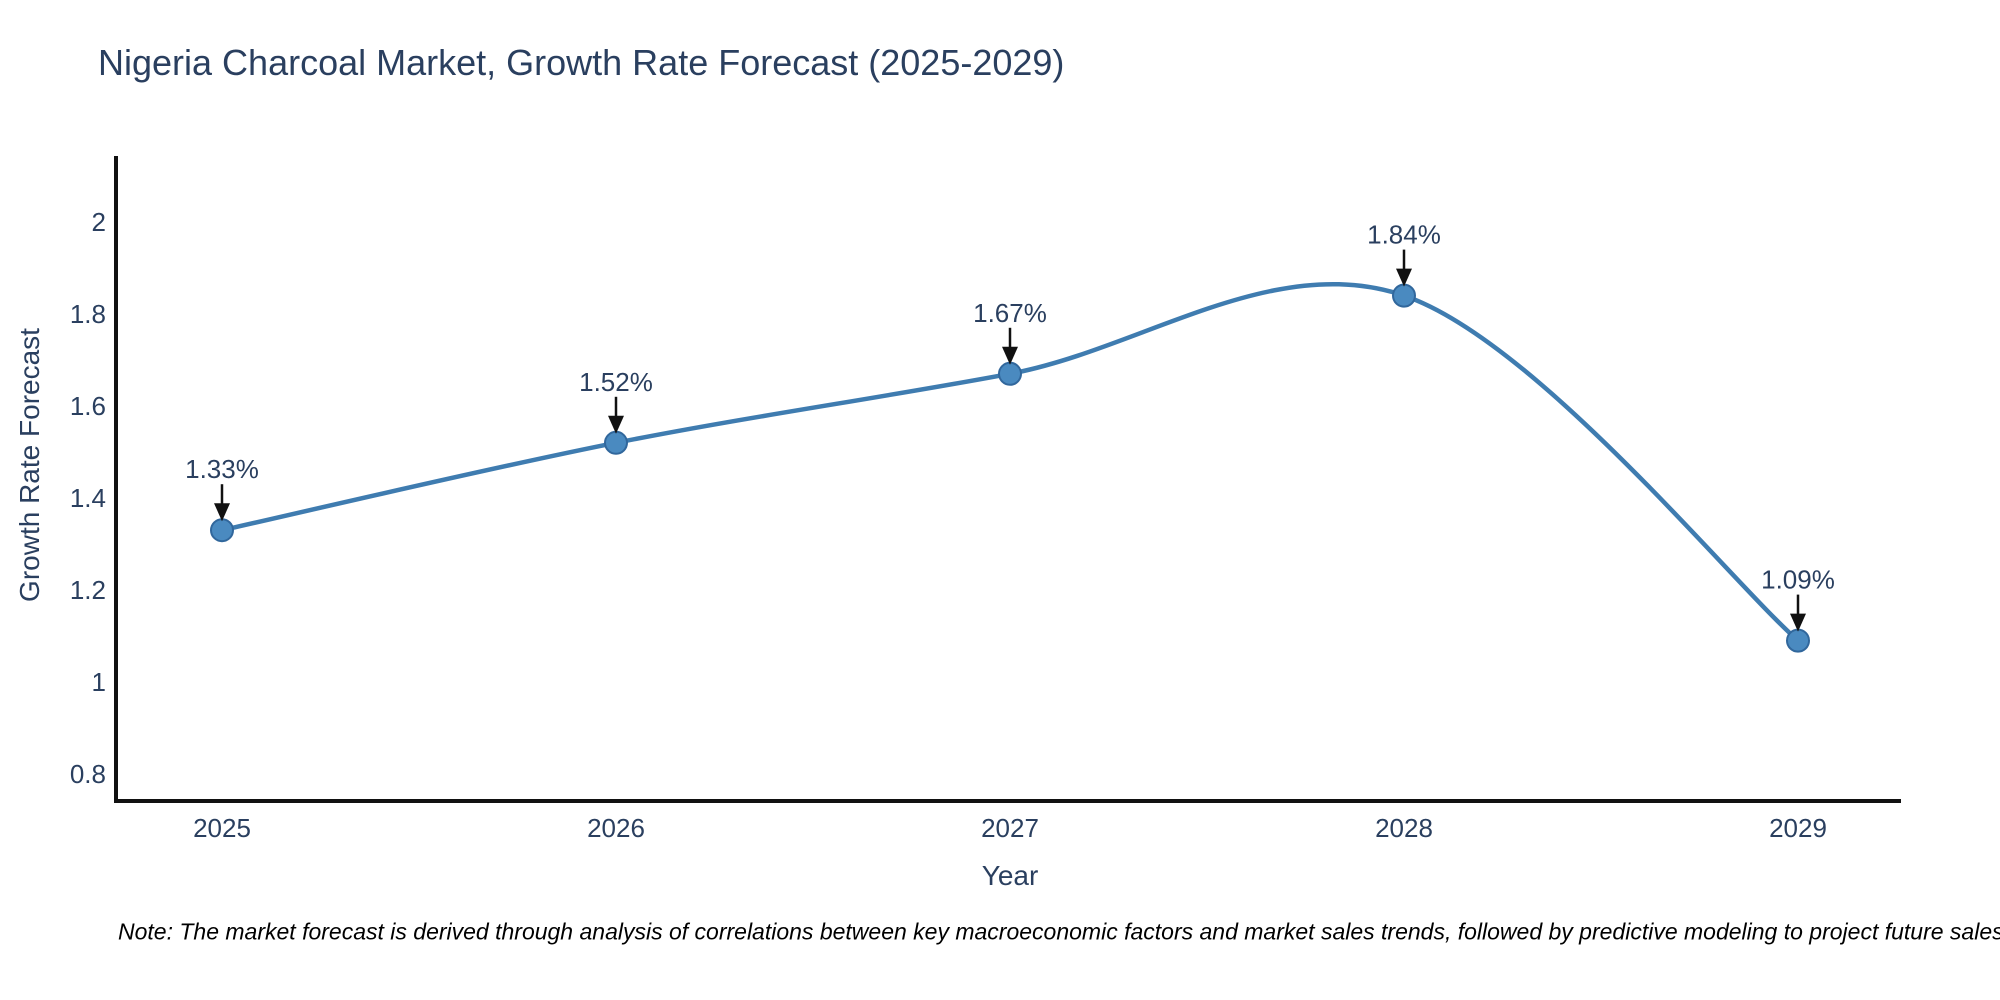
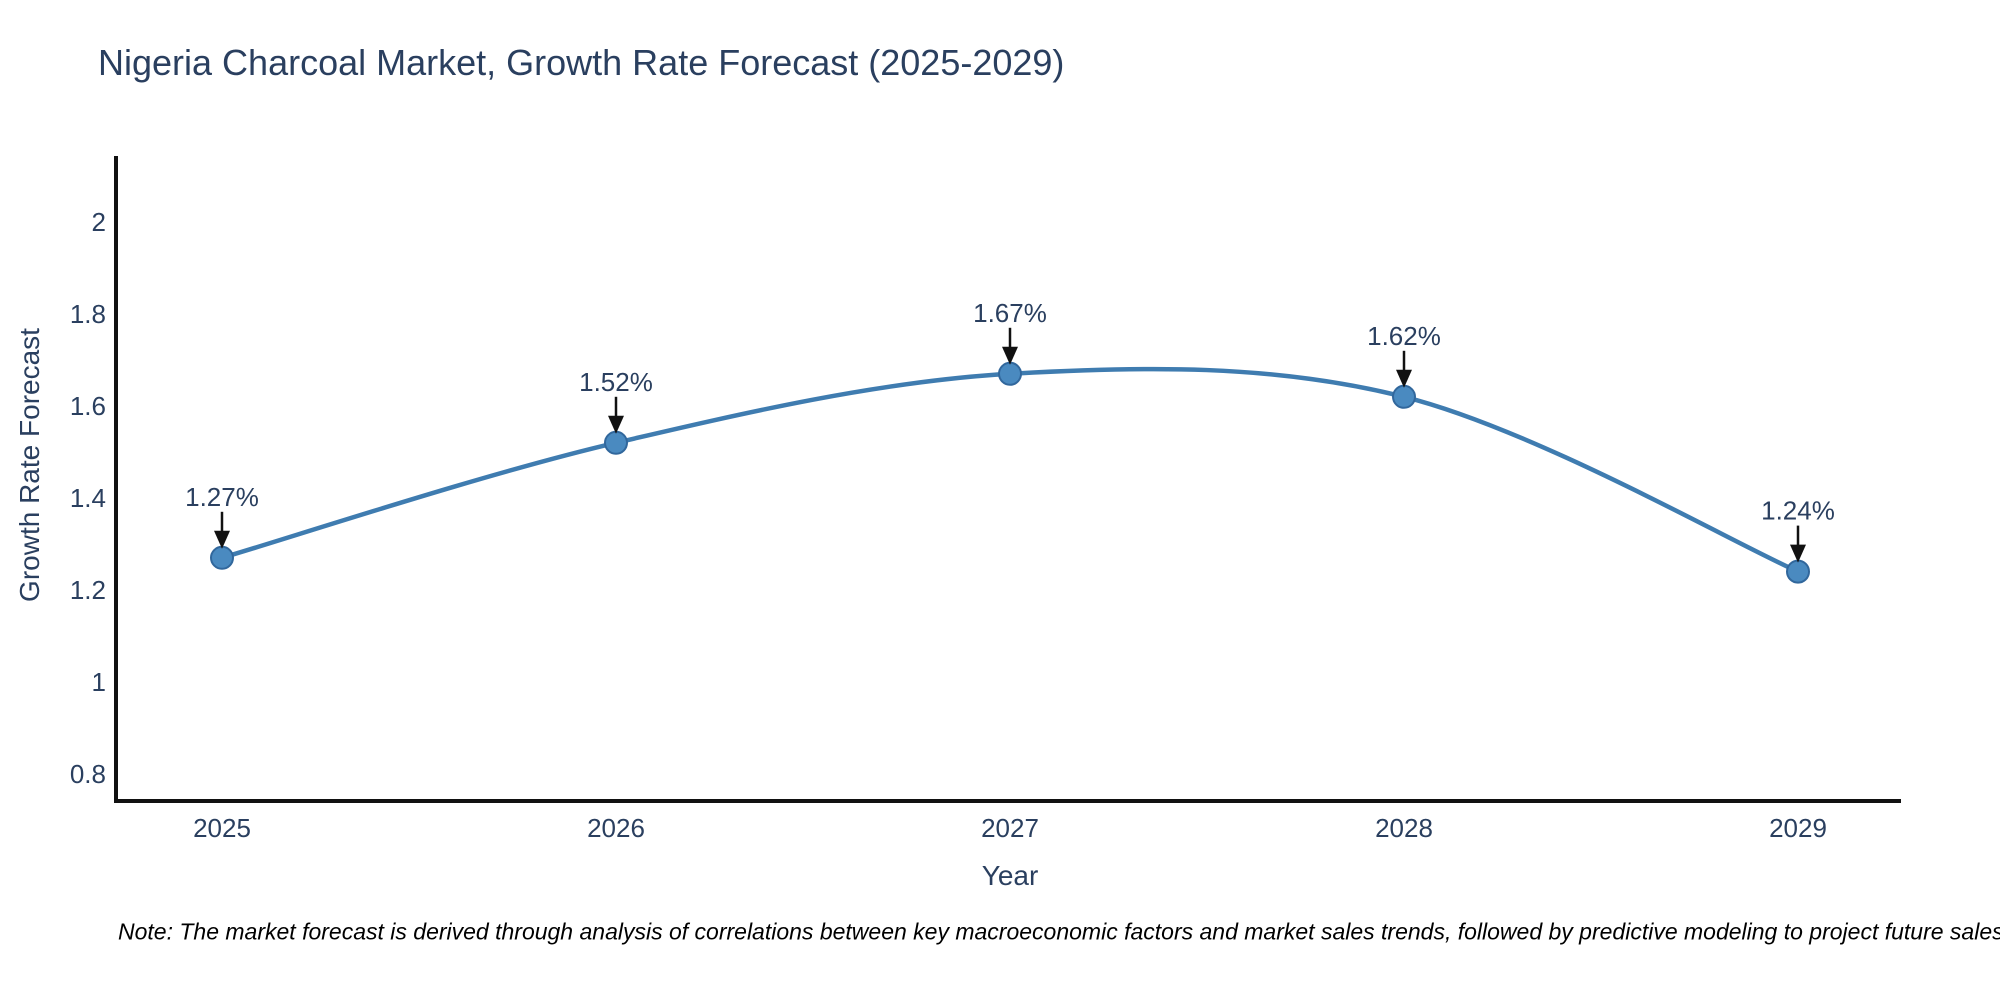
2025: 1.33% -> 1.27%
2028: 1.84% -> 1.62%
2029: 1.09% -> 1.24%
